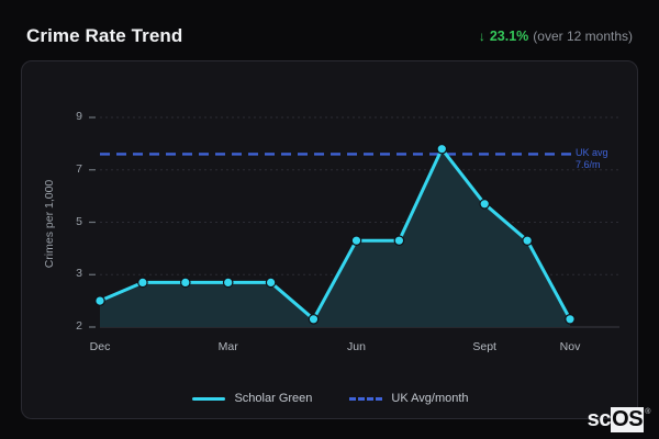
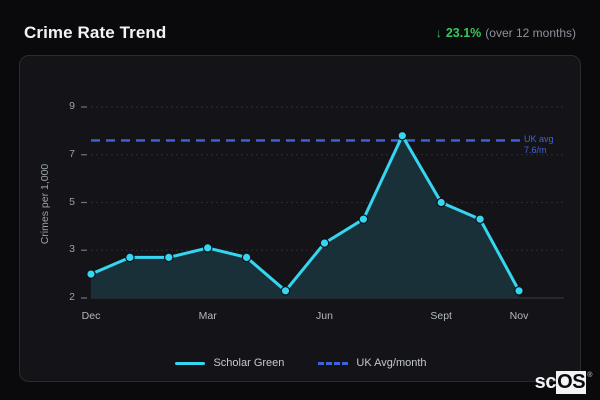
Mar: 2.9 -> 3.1
Jun: 4.3 -> 3.3
Sept: 5.7 -> 5.0
